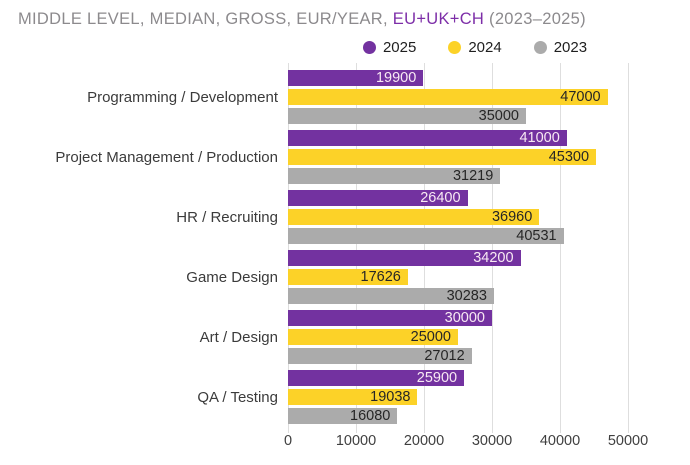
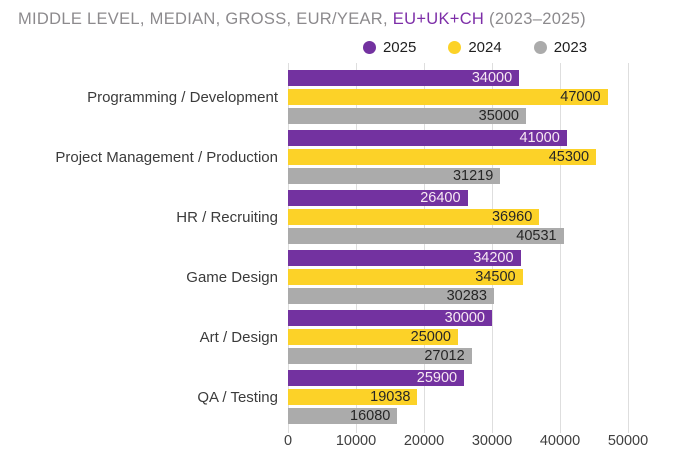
2025/Programming / Development: 19900 -> 34000
2024/Game Design: 17626 -> 34500
